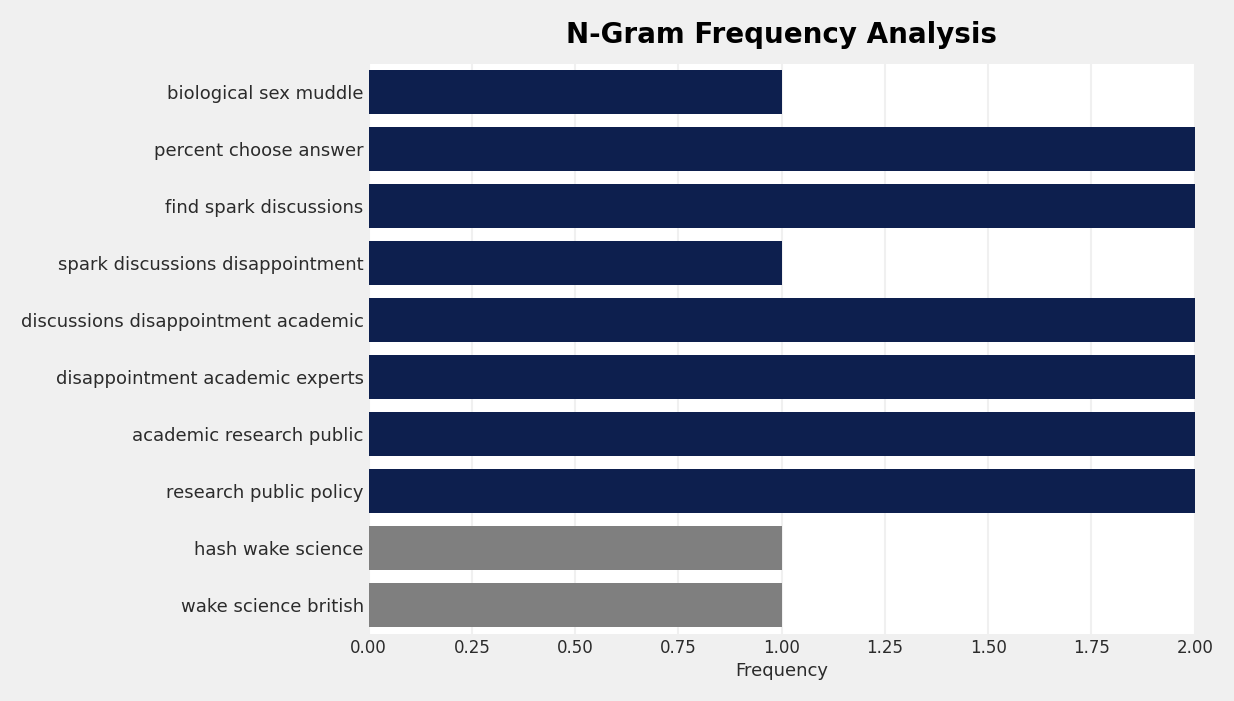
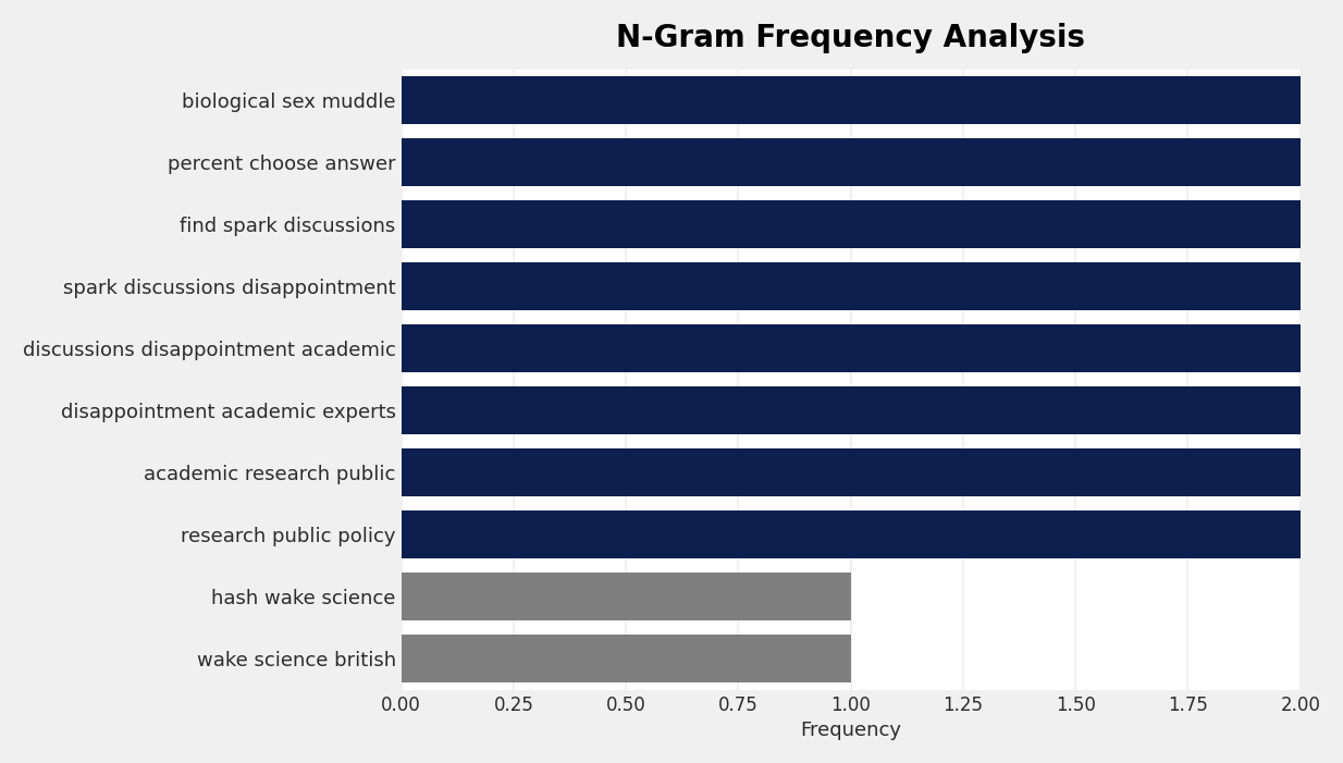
biological sex muddle: 1 -> 2
spark discussions disappointment: 1 -> 2
